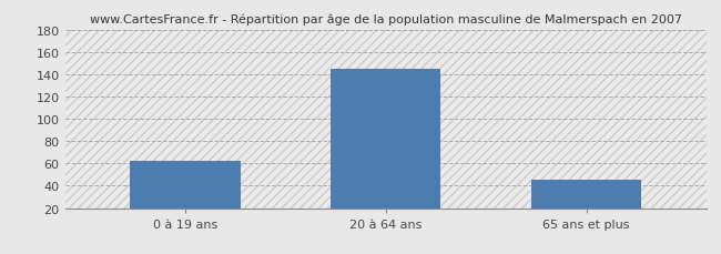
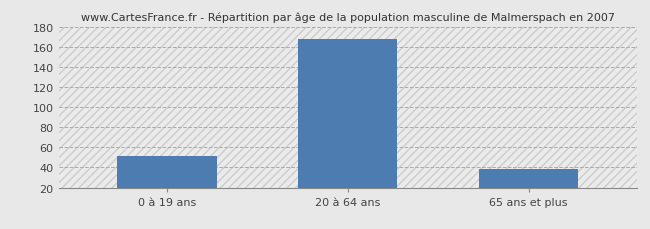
0 à 19 ans: 62 -> 51
20 à 64 ans: 145 -> 168
65 ans et plus: 45 -> 38
